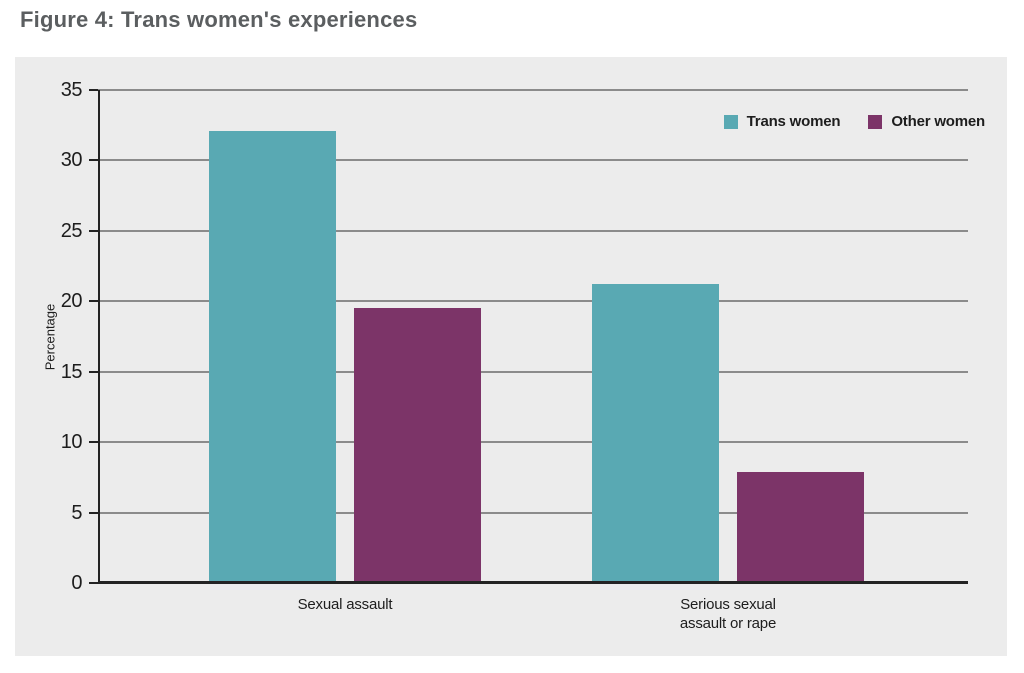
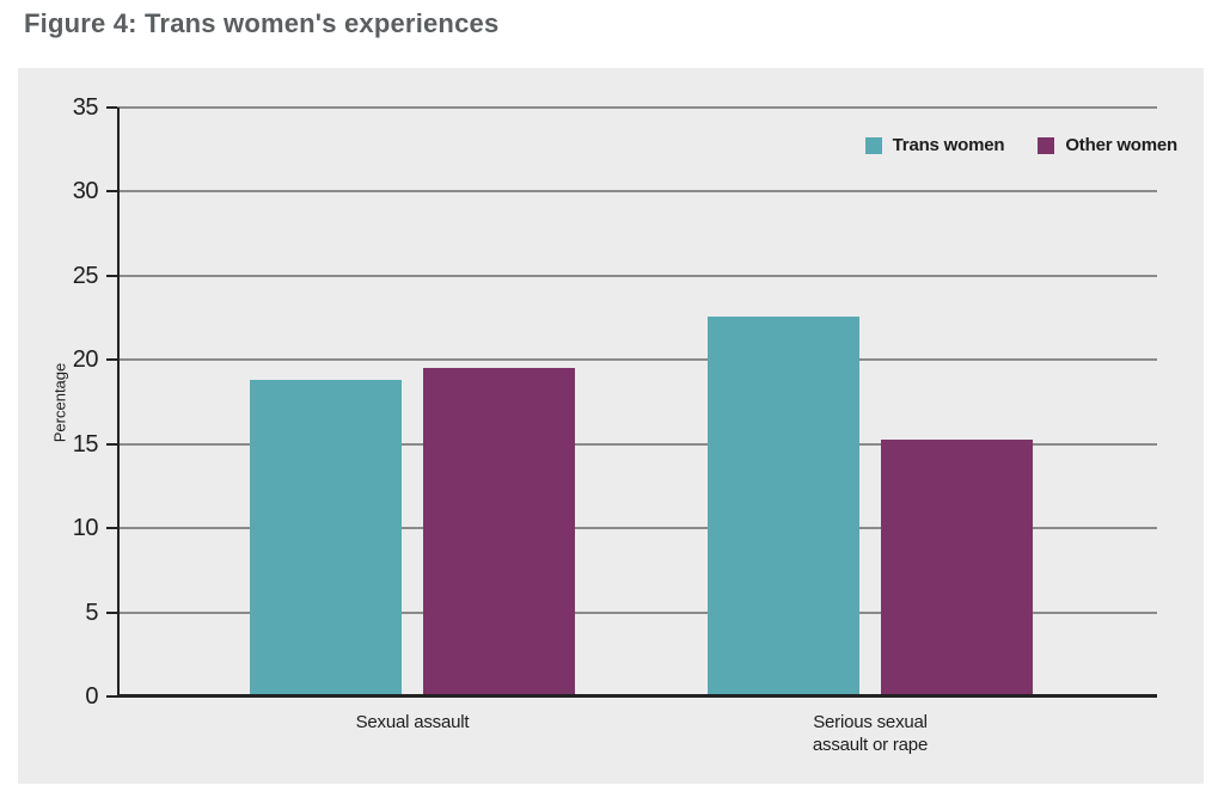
Trans women/Sexual assault: 32.1 -> 18.8
Trans women/Serious sexual assault or rape: 21.2 -> 22.6
Other women/Serious sexual assault or rape: 7.9 -> 15.3
